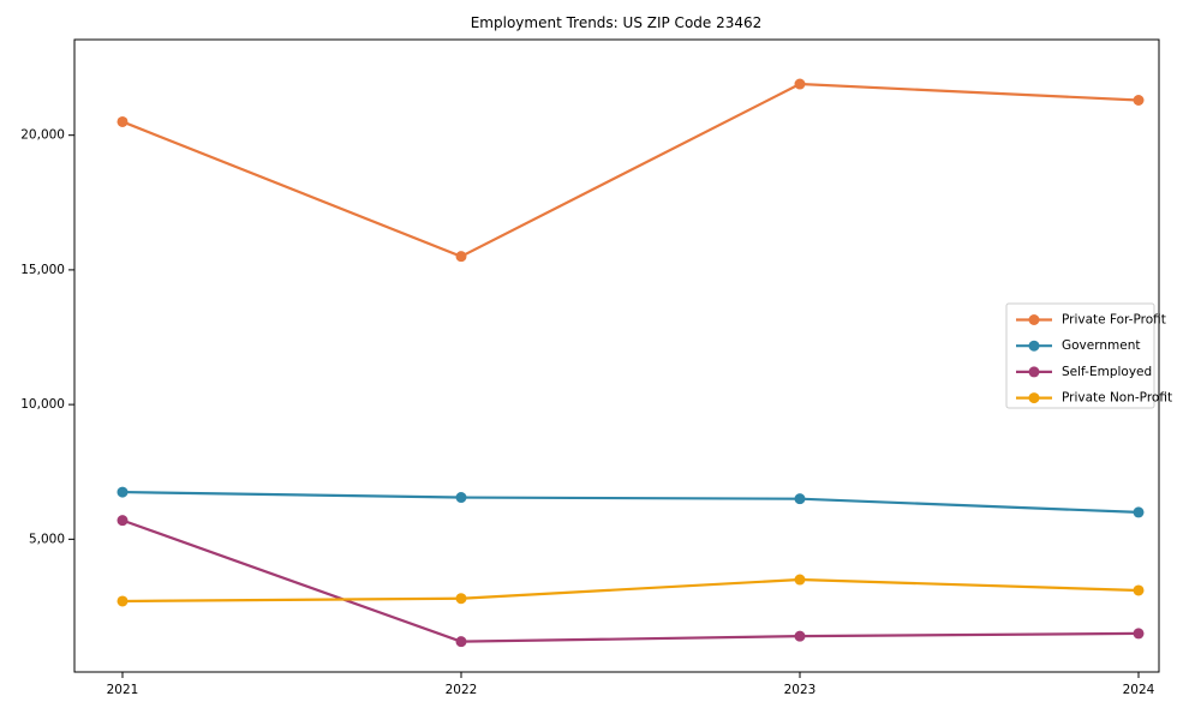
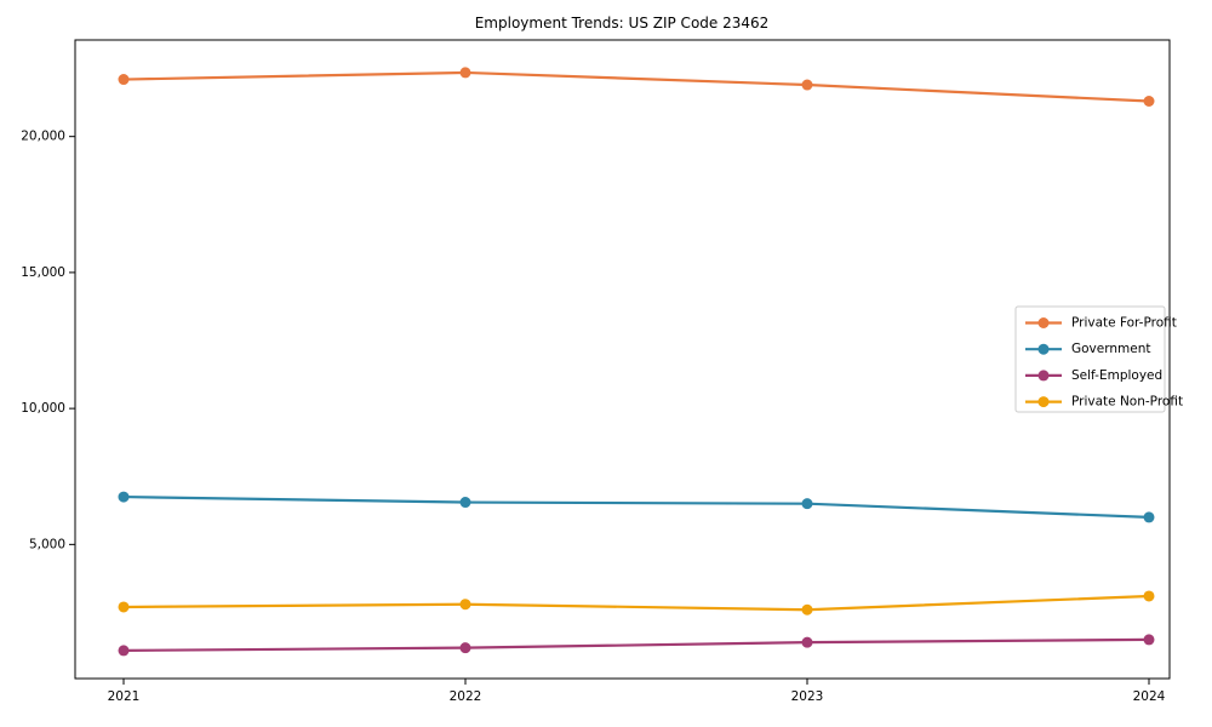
Private For-Profit/2021: 20500 -> 22100
Self-Employed/2021: 5700 -> 1100
Private For-Profit/2022: 15500 -> 22400
Private Non-Profit/2023: 3500 -> 2600
